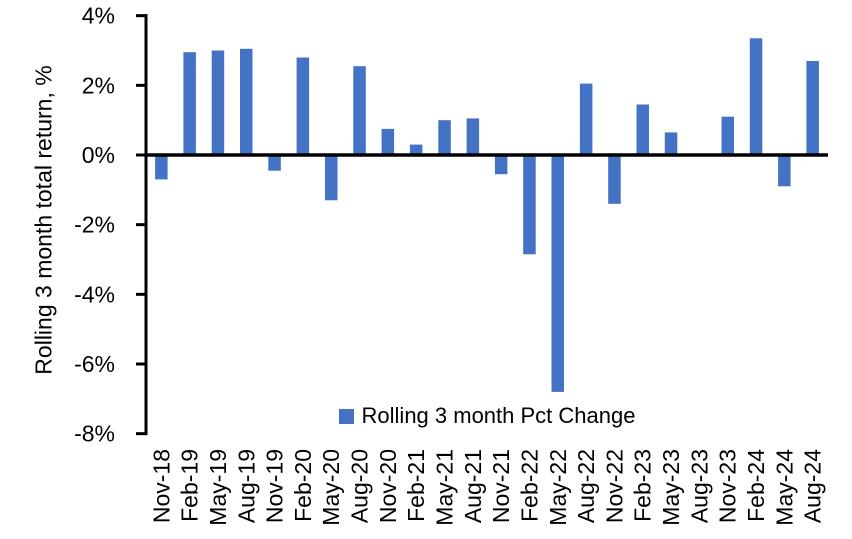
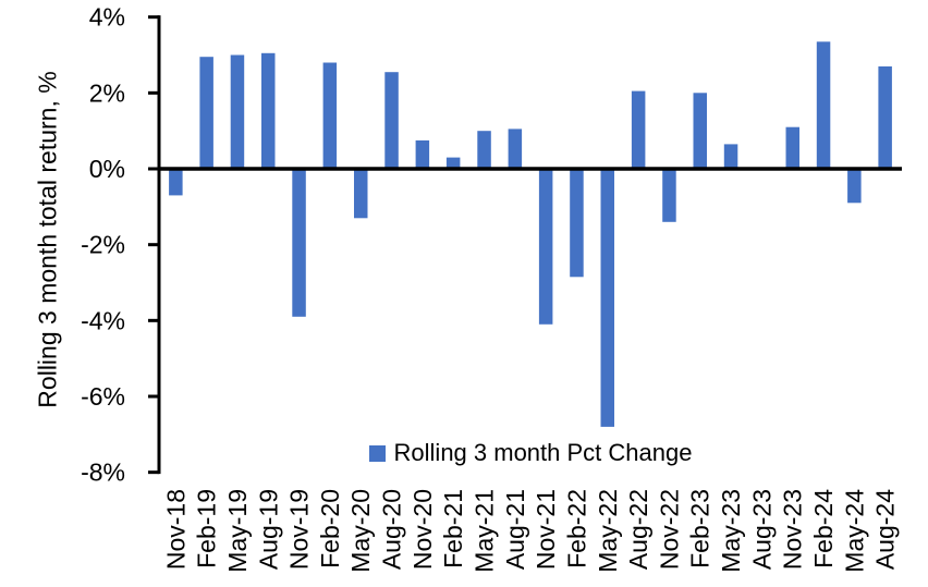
Nov-19: -0.5% -> -3.9%
Nov-21: -0.6% -> -4.1%
Feb-23: 1.4% -> 2.0%
